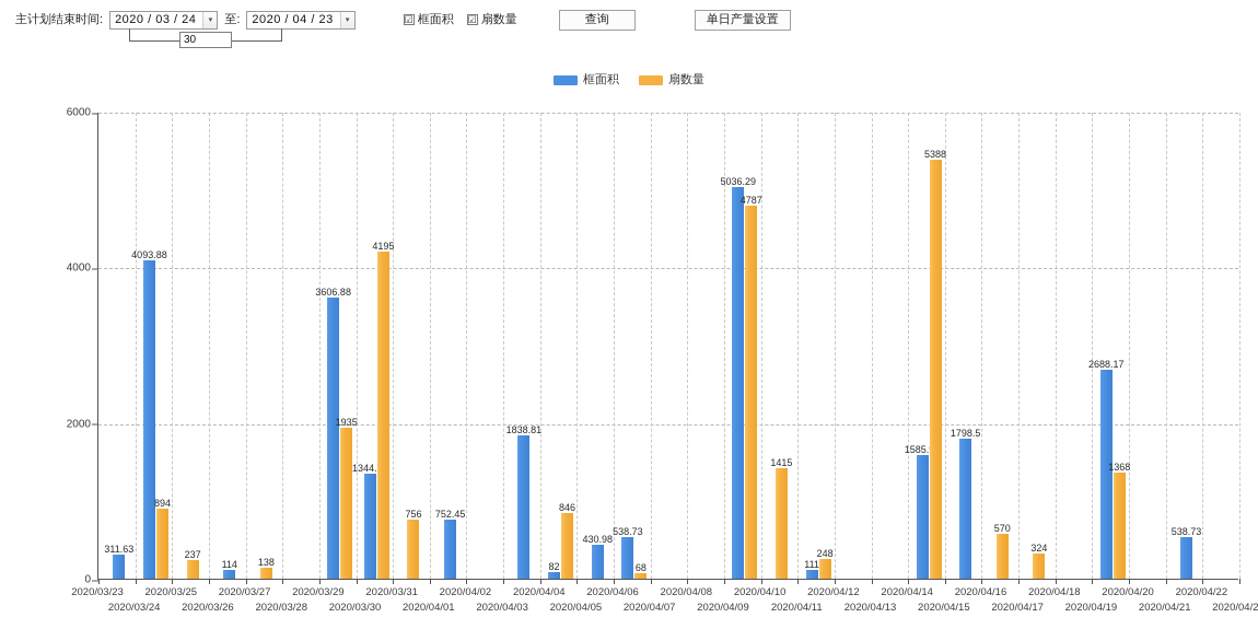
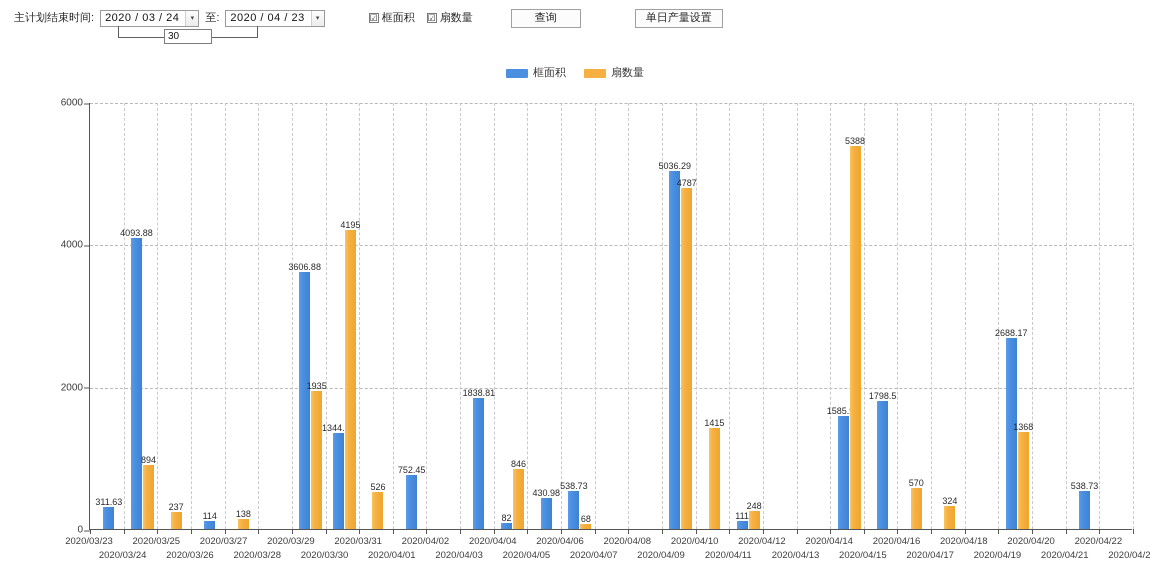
扇数量/2020/03/31: 756 -> 526
